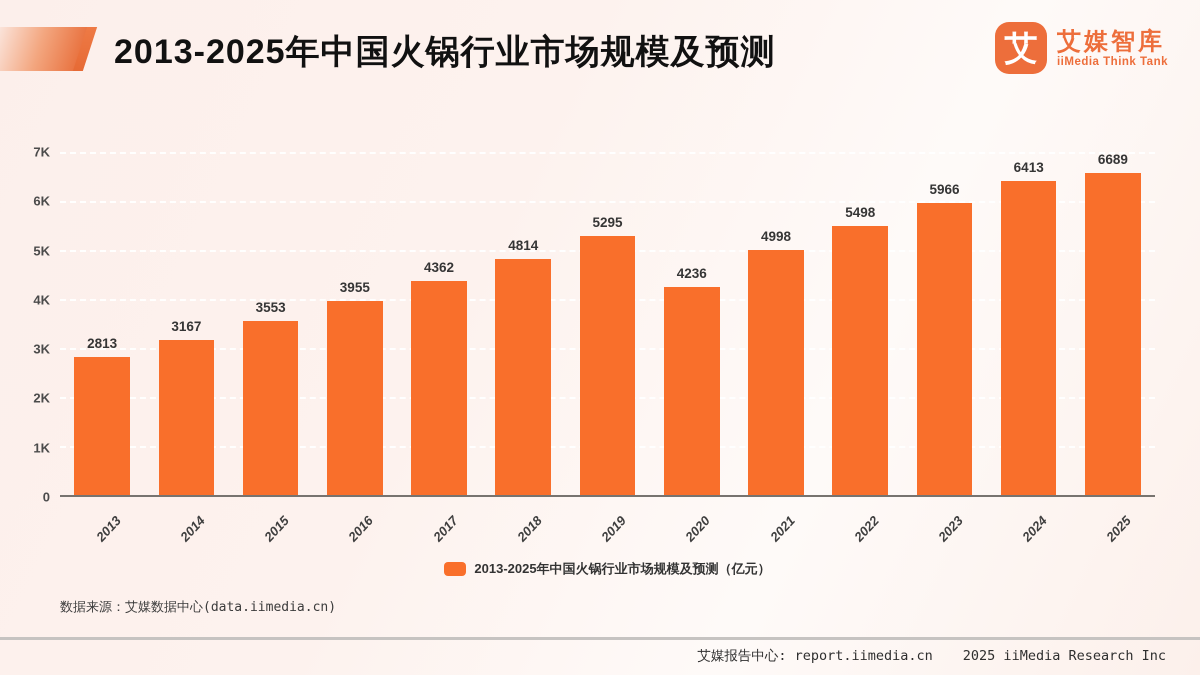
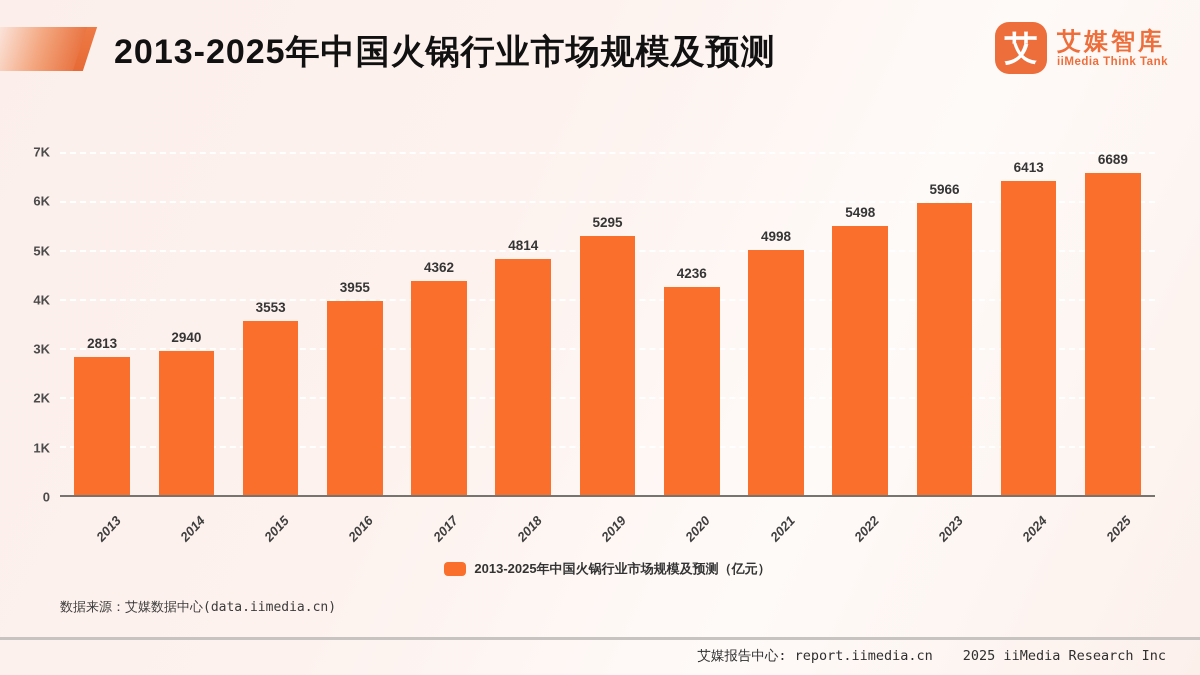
2014: 3167 -> 2940
